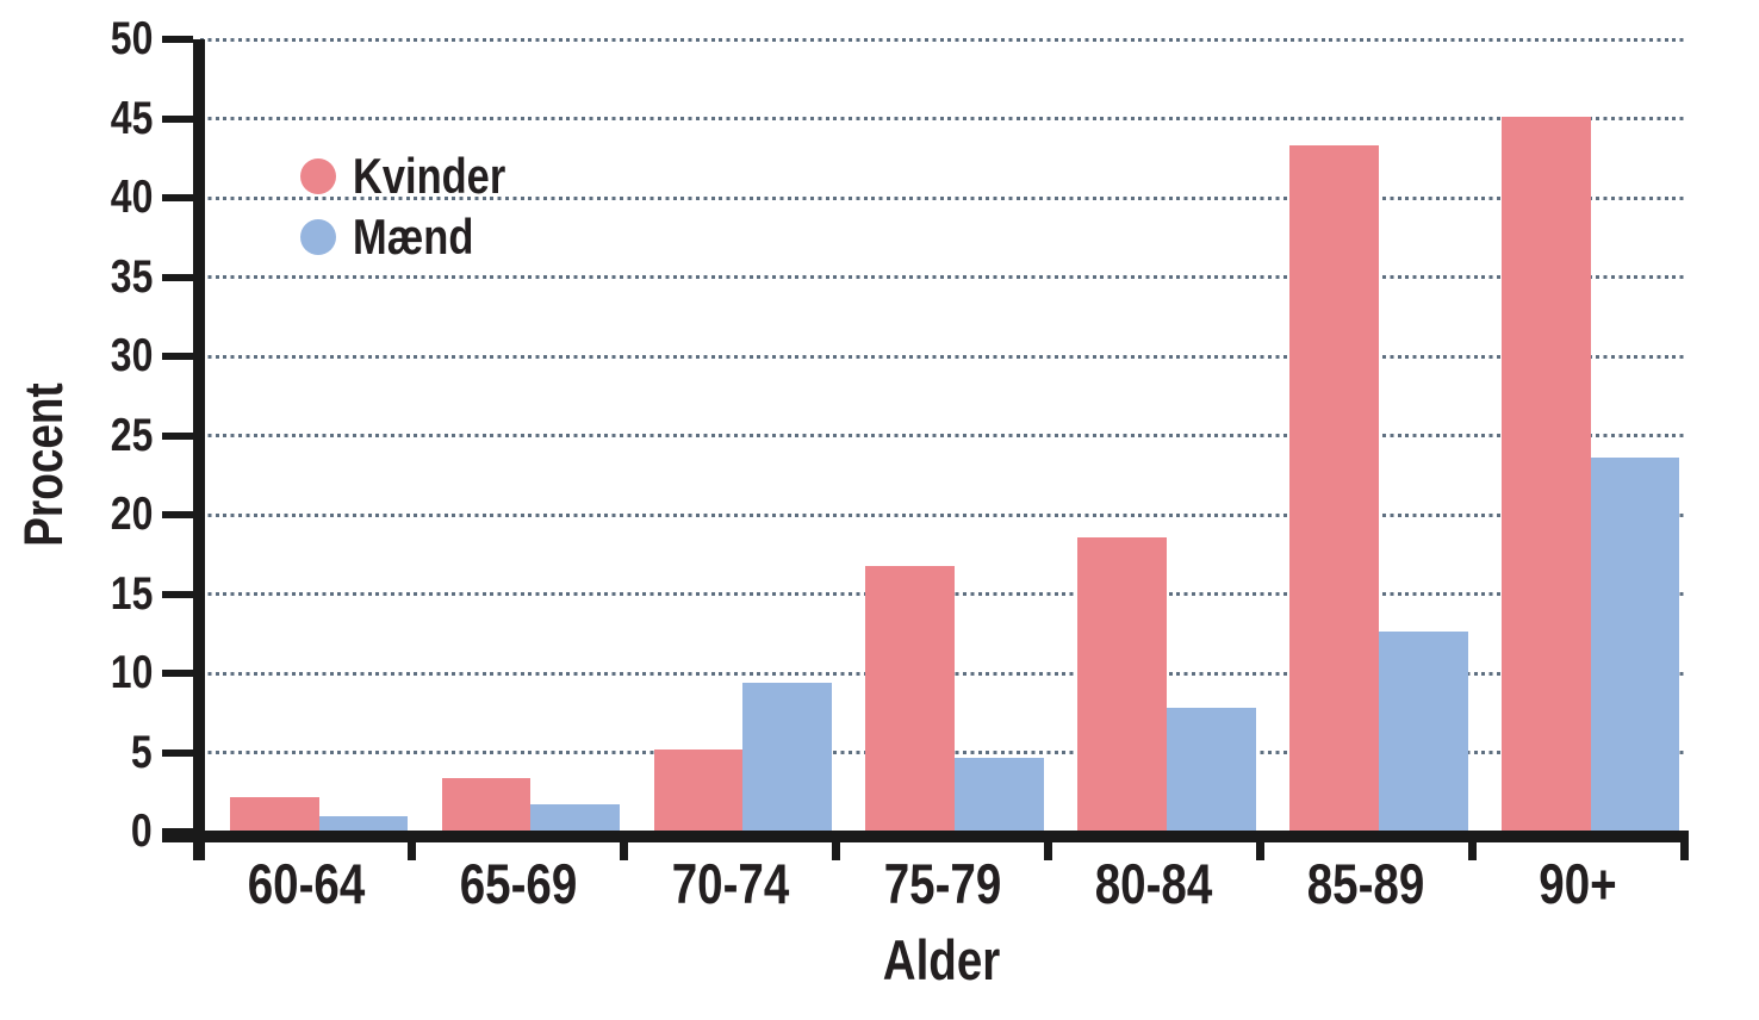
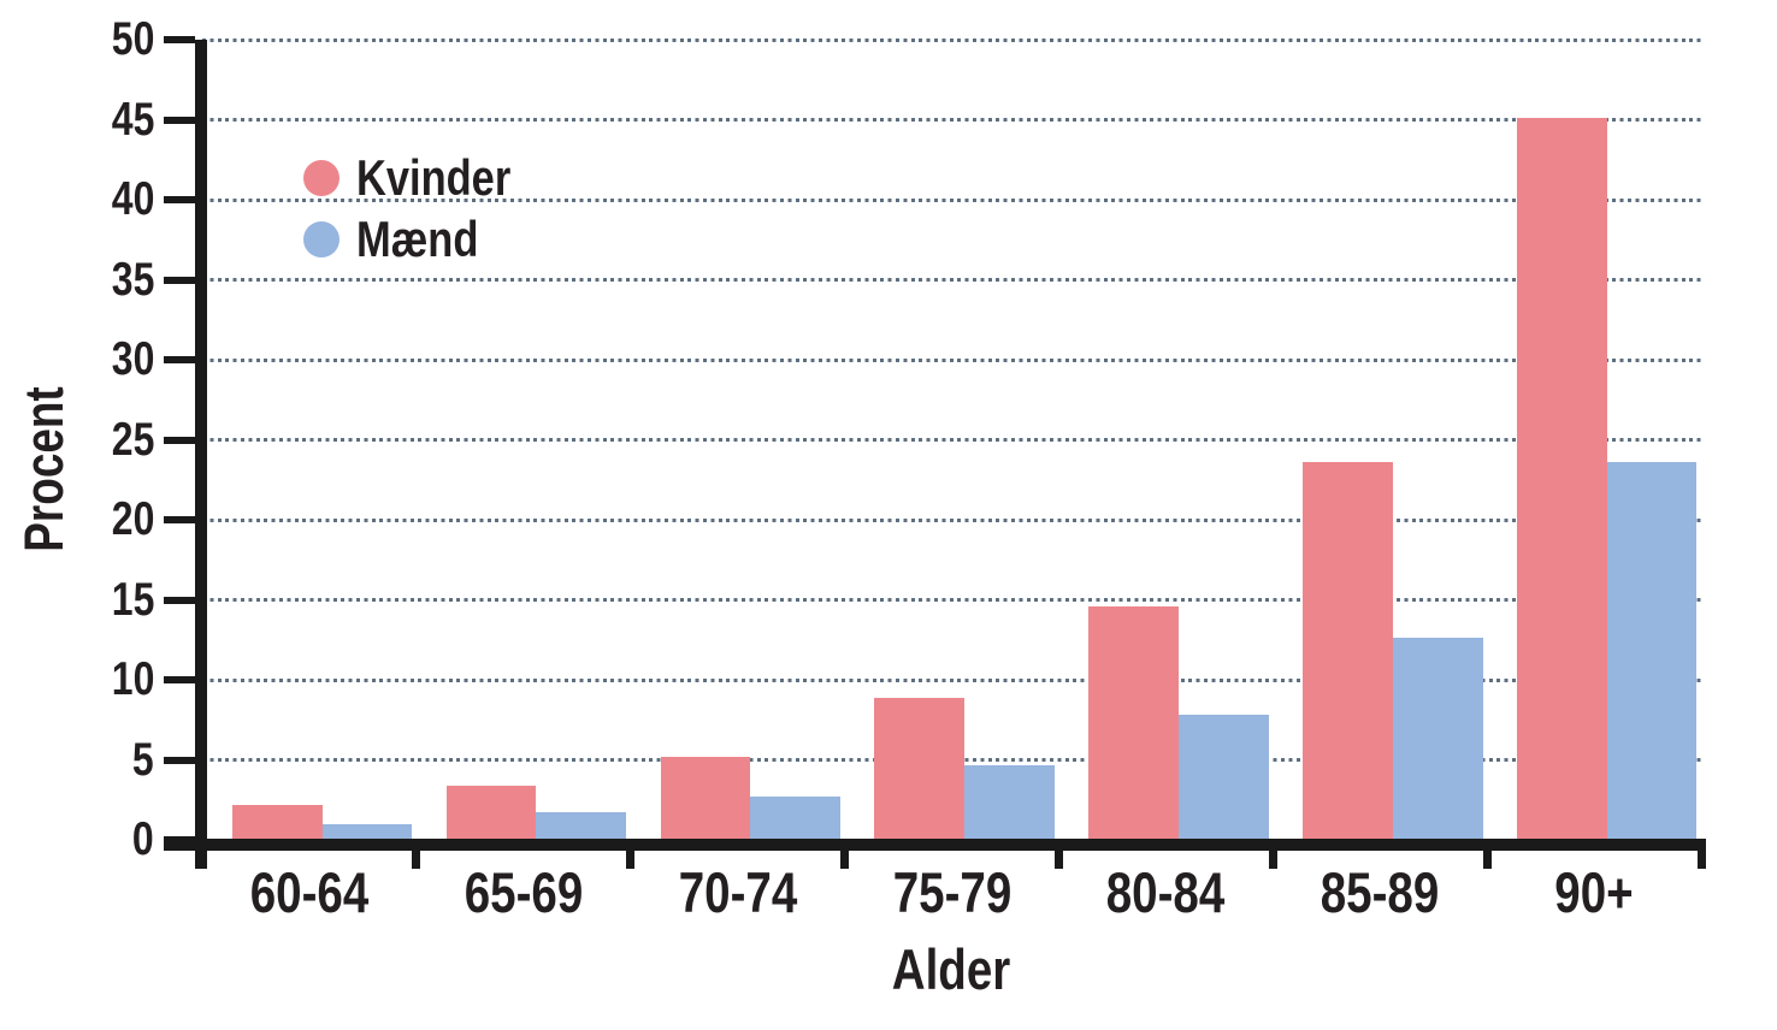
Mænd/70-74: 9.4 -> 2.7
Kvinder/75-79: 16.8 -> 8.9
Kvinder/80-84: 18.6 -> 14.6
Kvinder/85-89: 43.3 -> 23.6
